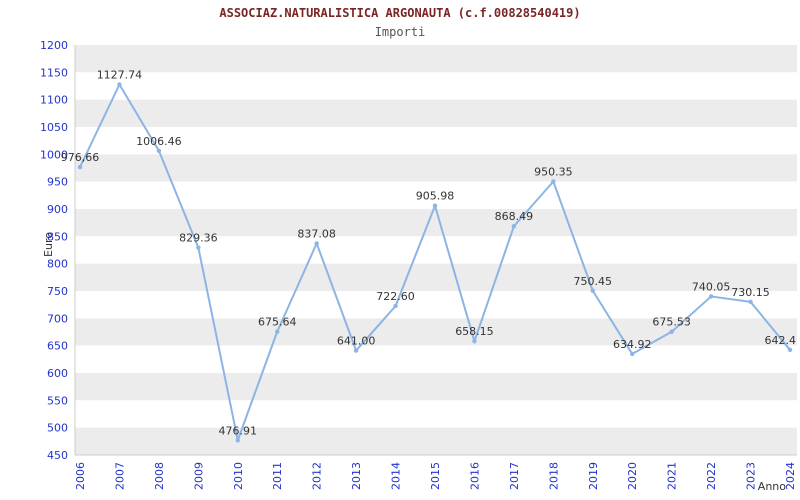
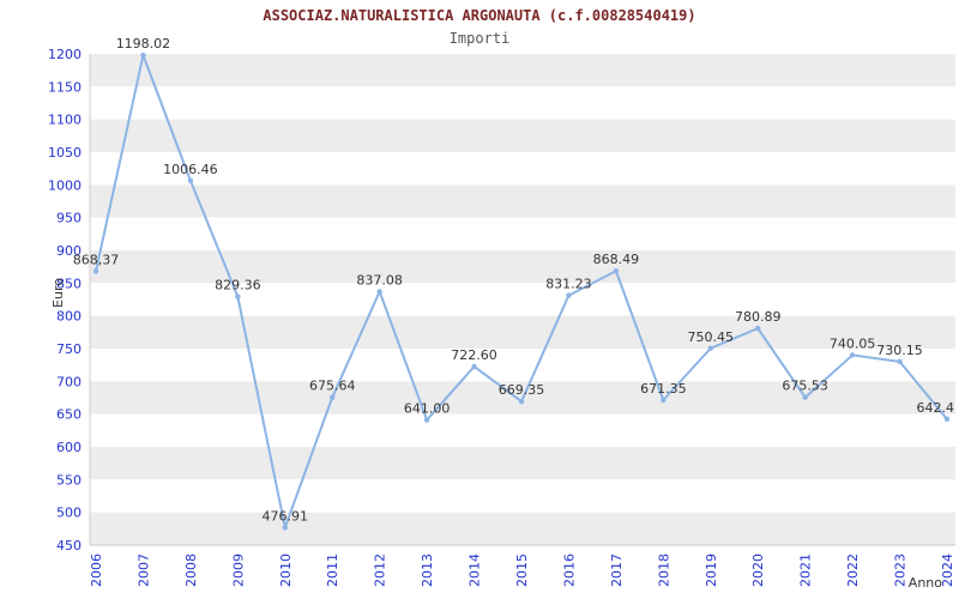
2006: 976,66 -> 868,37
2007: 1127.74 -> 1198.02
2015: 905.98 -> 669.35
2016: 658.15 -> 831.23
2018: 950.35 -> 671.35
2020: 634.92 -> 780.89
